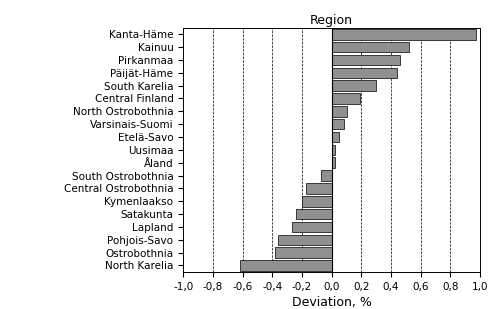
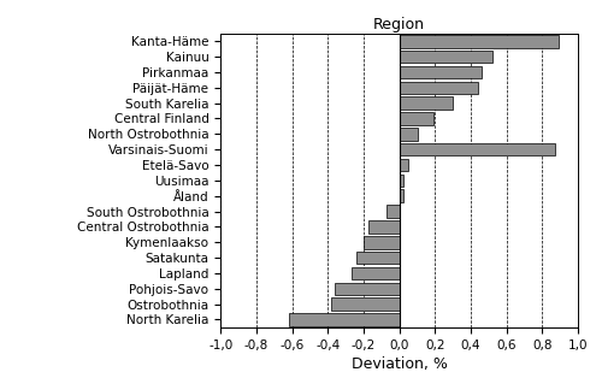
Kanta-Häme: 0,97 -> 0,89
Varsinais-Suomi: 0,08 -> 0,87
